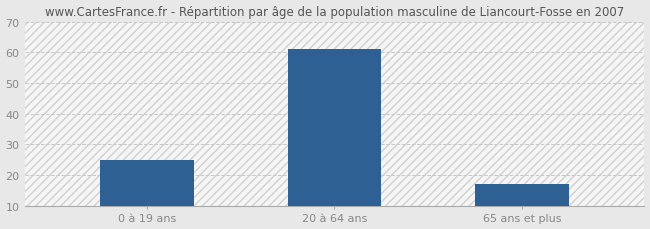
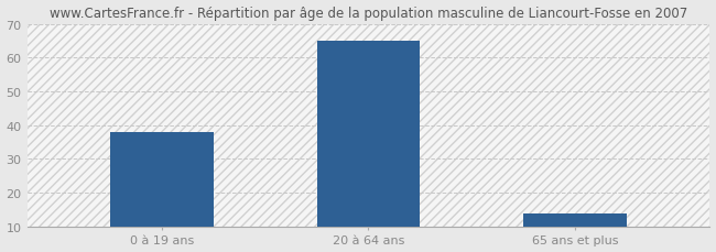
0 à 19 ans: 25 -> 38
20 à 64 ans: 61 -> 65
65 ans et plus: 17 -> 14
